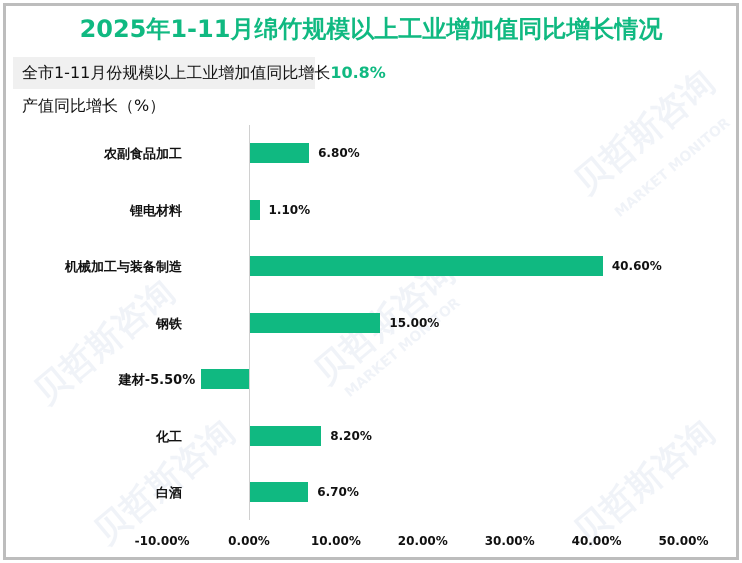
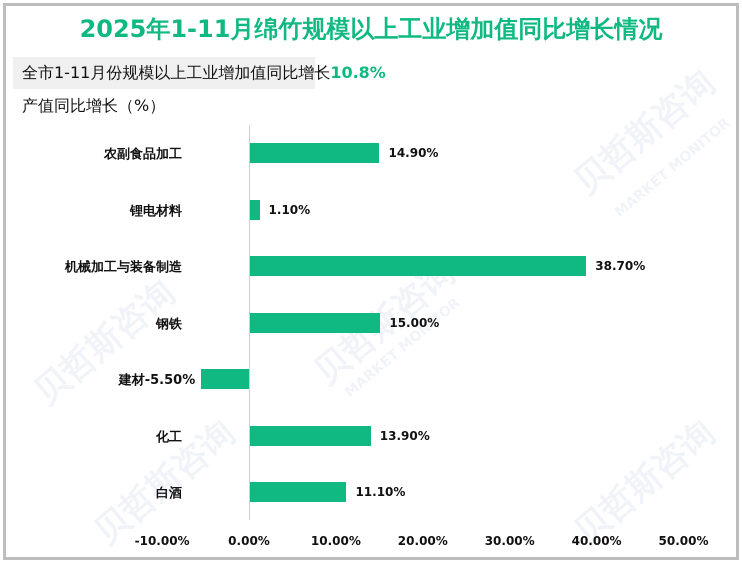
农副食品加工: 6.80% -> 14.90%
机械加工与装备制造: 40.60% -> 38.70%
化工: 8.20% -> 13.90%
白酒: 6.70% -> 11.10%
